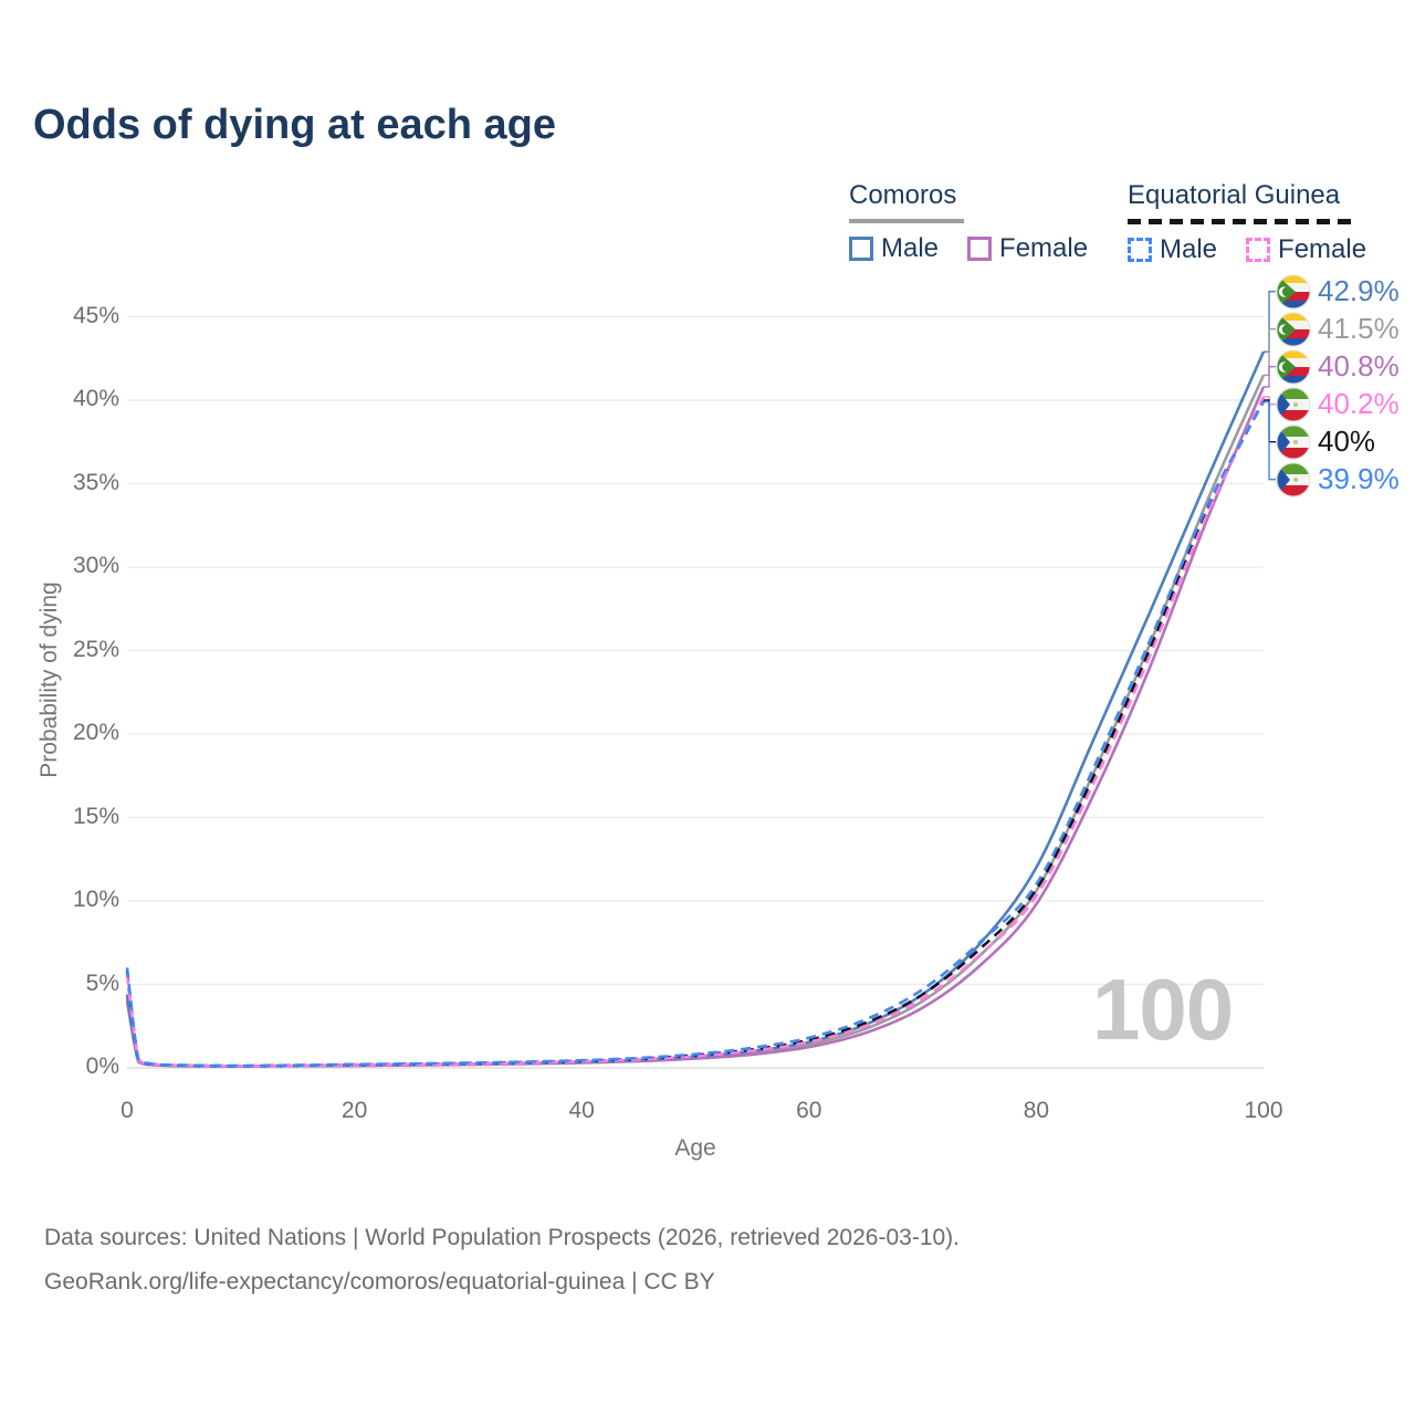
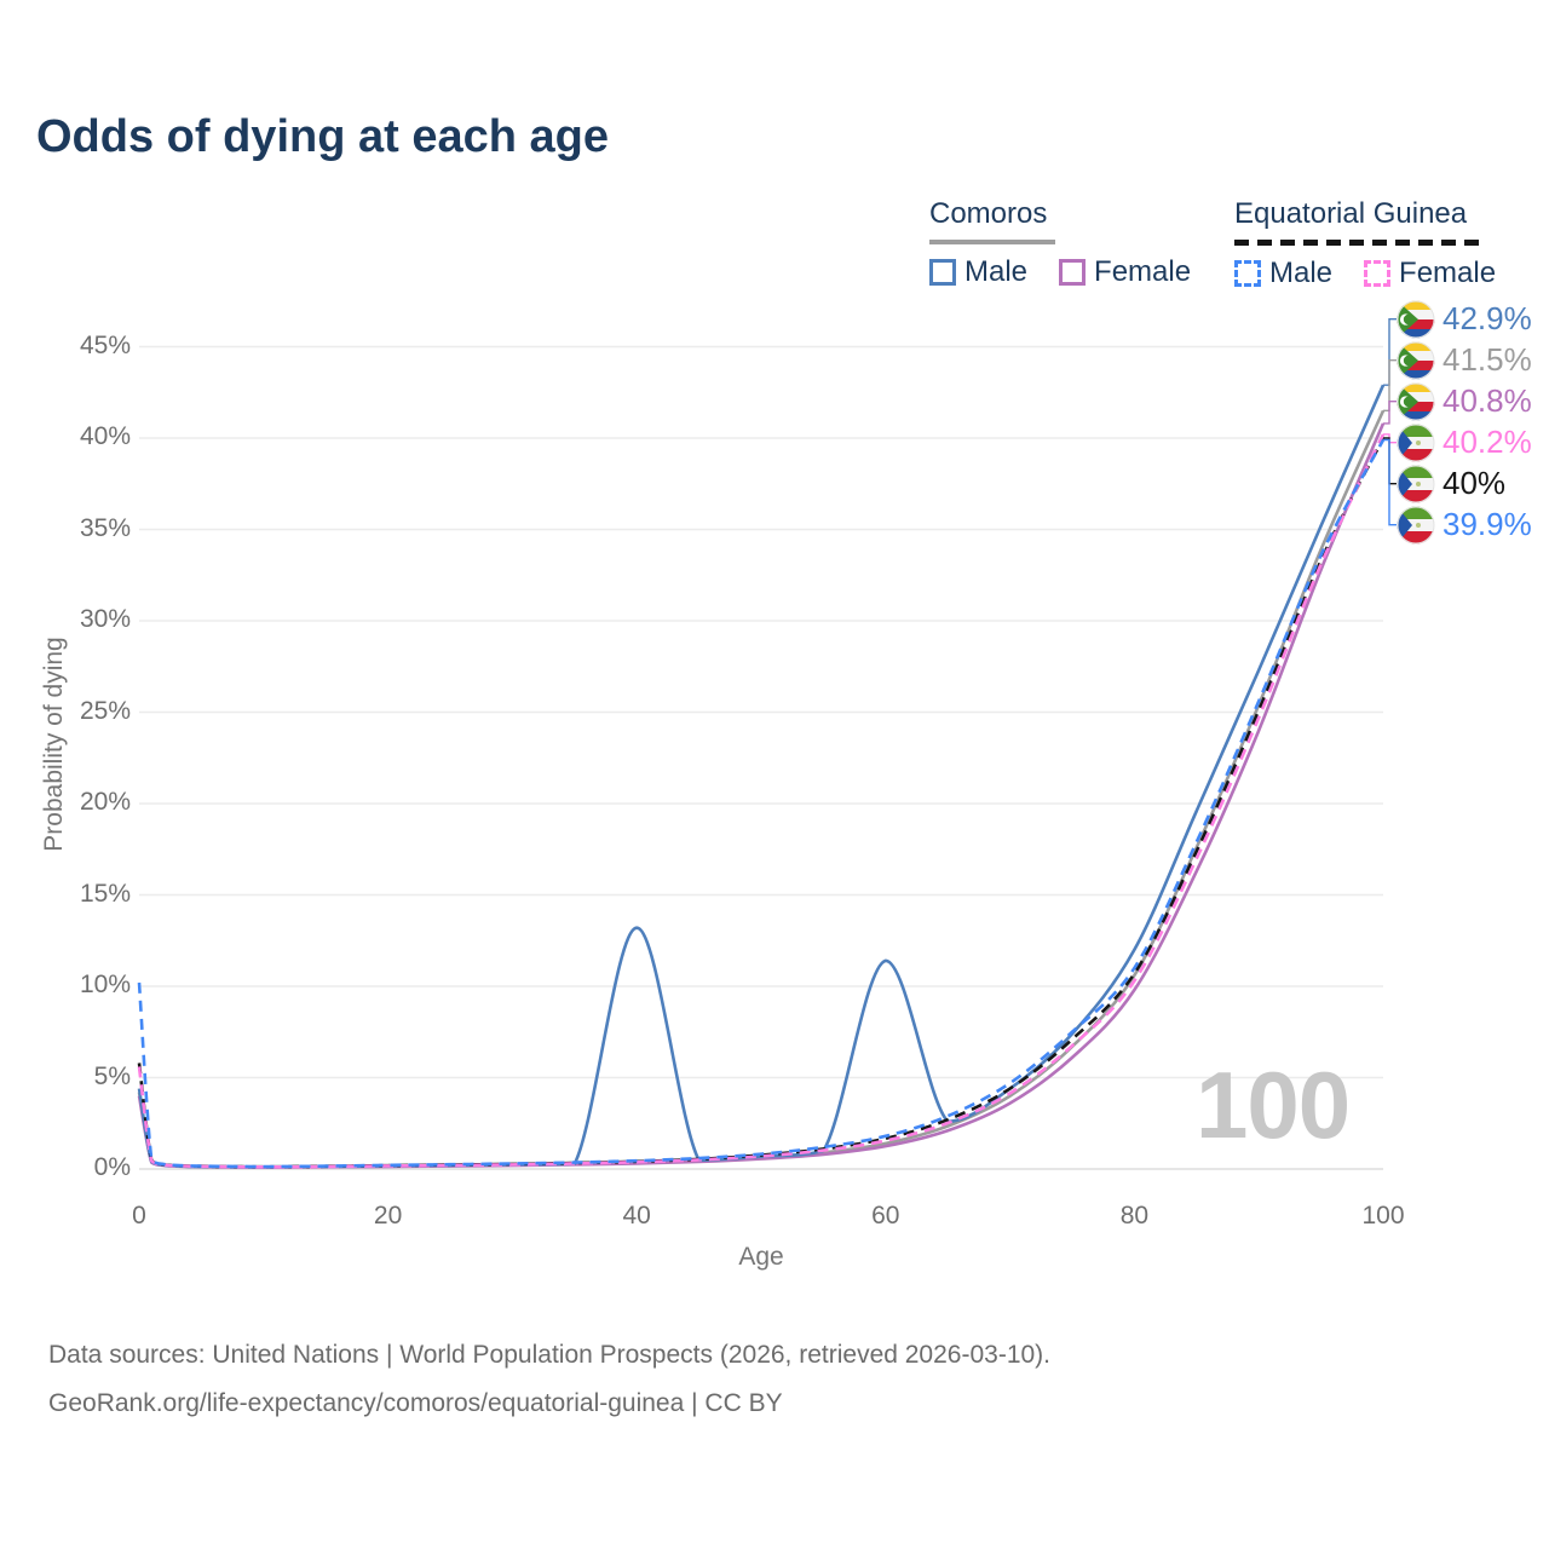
Equatorial Guinea Male/0: 6.0% -> 10.2%
Comoros Male/40: 0.4% -> 13.2%
Comoros Male/60: 1.6% -> 11.4%
